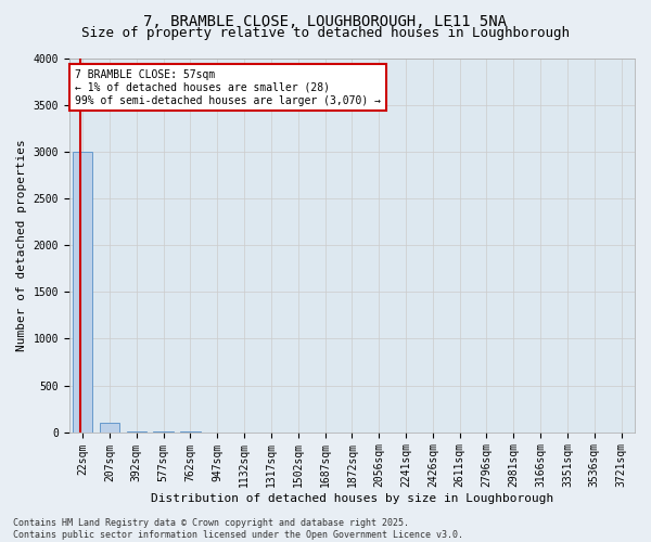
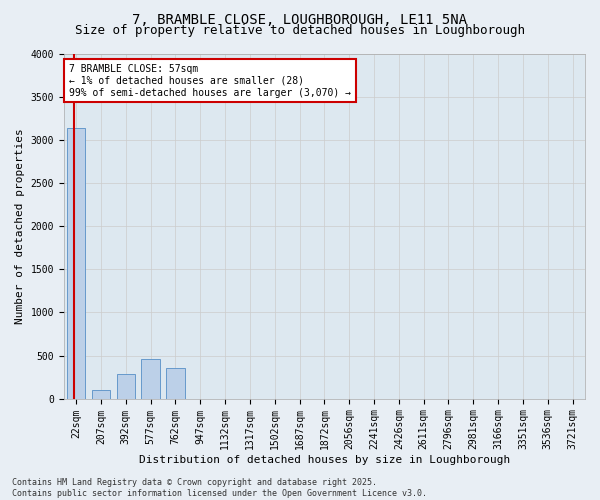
22sqm: 3000 -> 3140
392sqm: 0 -> 280
577sqm: 0 -> 460
762sqm: 0 -> 360
